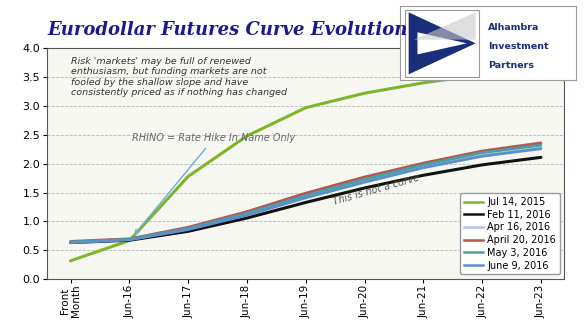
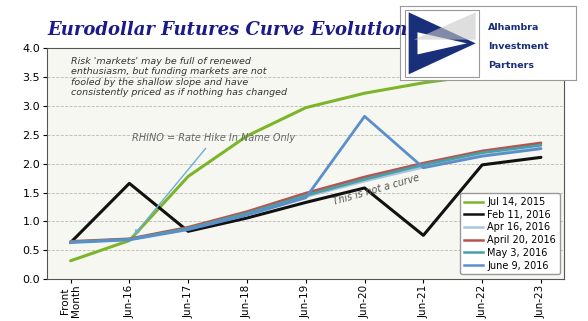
Feb 11, 2016/Jun-16: 0.68 -> 1.66
June 9, 2016/Jun-20: 1.68 -> 2.82
Feb 11, 2016/Jun-21: 1.80 -> 0.76
